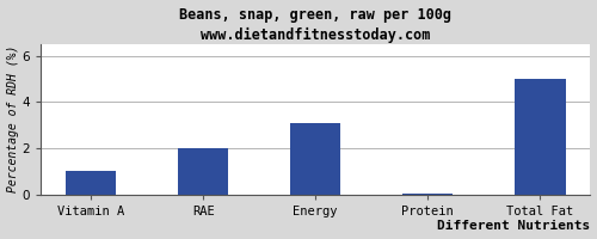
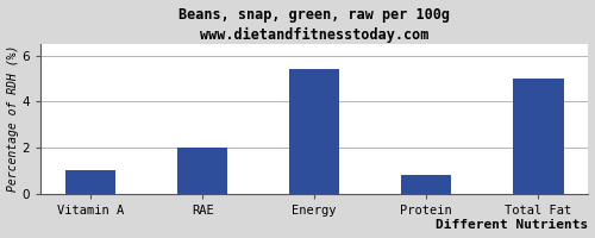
Energy: 3.1 -> 5.4
Protein: 0.0 -> 0.8
